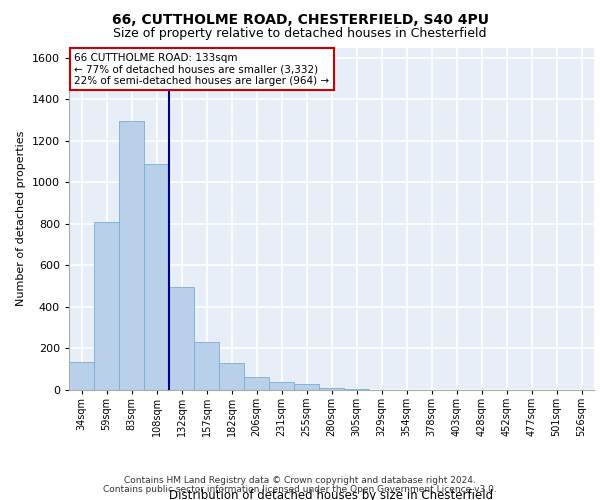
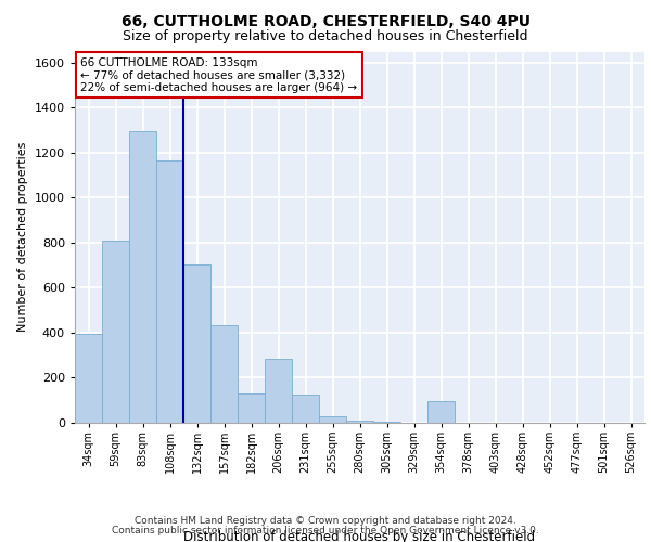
34sqm: 135 -> 395
108sqm: 1090 -> 1165
132sqm: 495 -> 705
157sqm: 230 -> 435
206sqm: 65 -> 285
231sqm: 38 -> 125
354sqm: 1 -> 95
